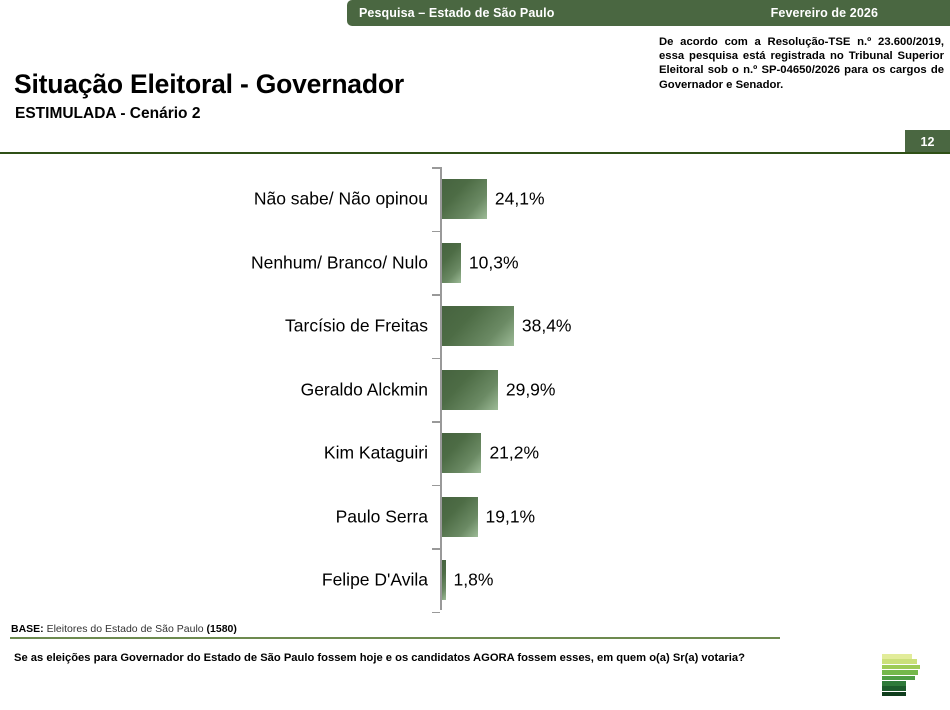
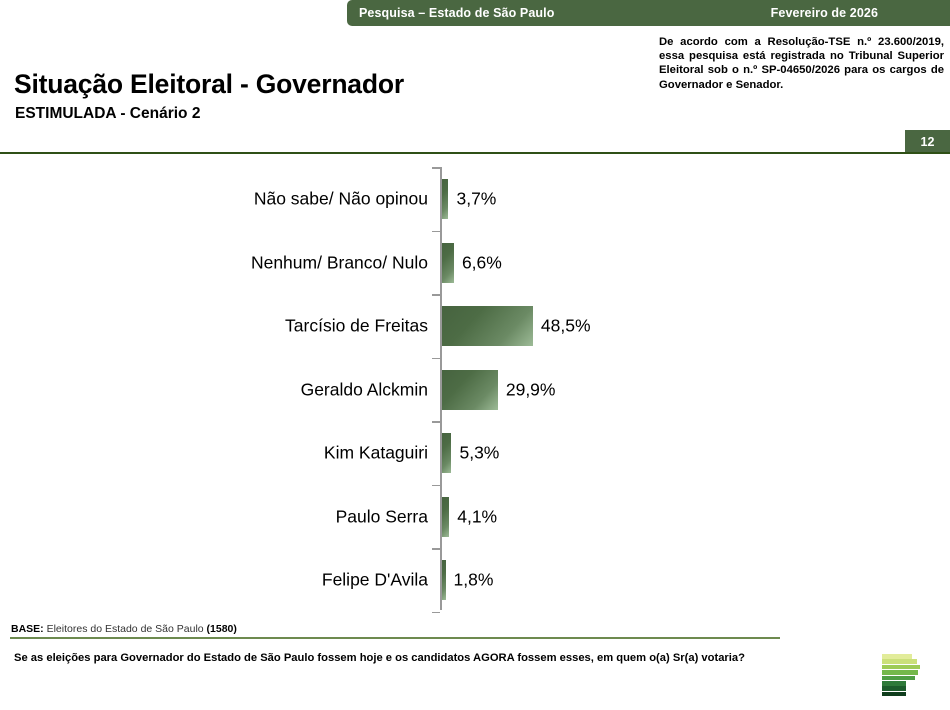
Não sabe/ Não opinou: 24,1% -> 3,7%
Nenhum/ Branco/ Nulo: 10,3% -> 6,6%
Tarcísio de Freitas: 38,4% -> 48,5%
Kim Kataguiri: 21,2% -> 5,3%
Paulo Serra: 19,1% -> 4,1%
